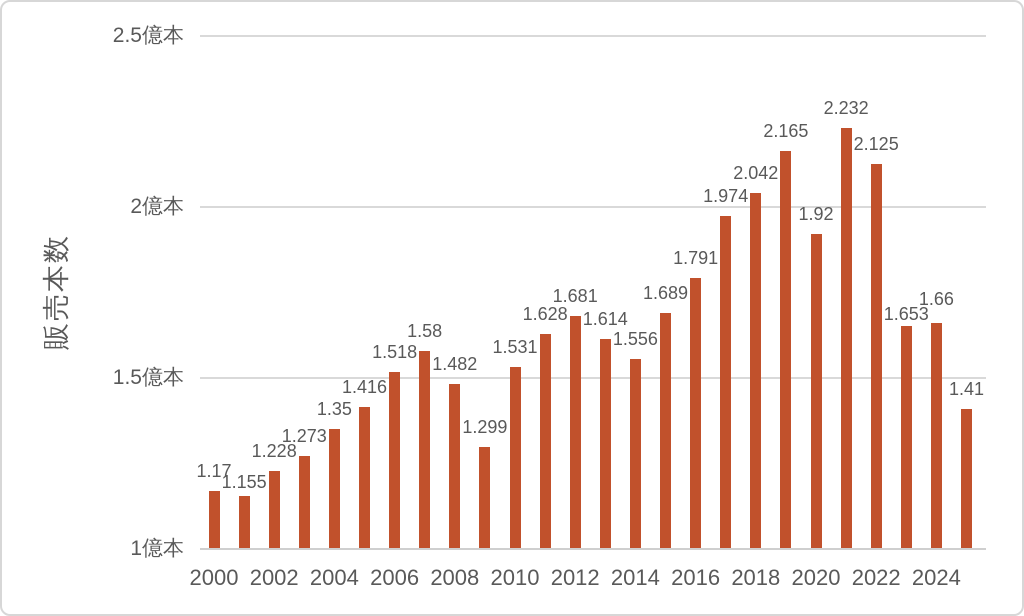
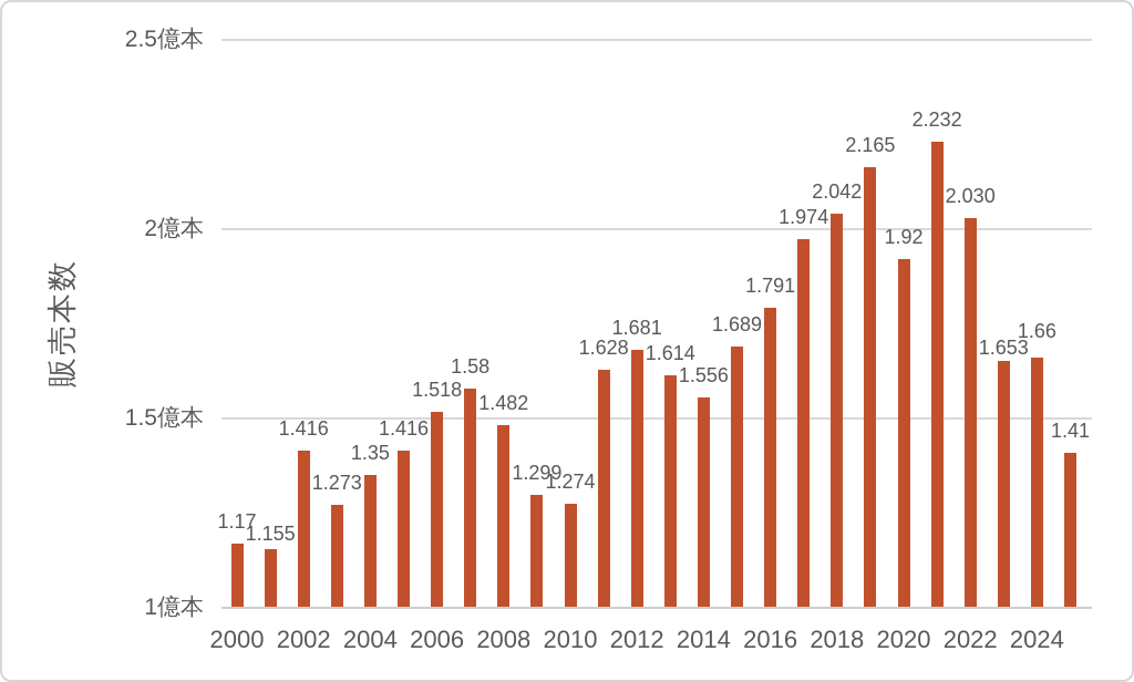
2002: 1.228 -> 1.416
2010: 1.531 -> 1.274
2022: 2.125 -> 2.030
